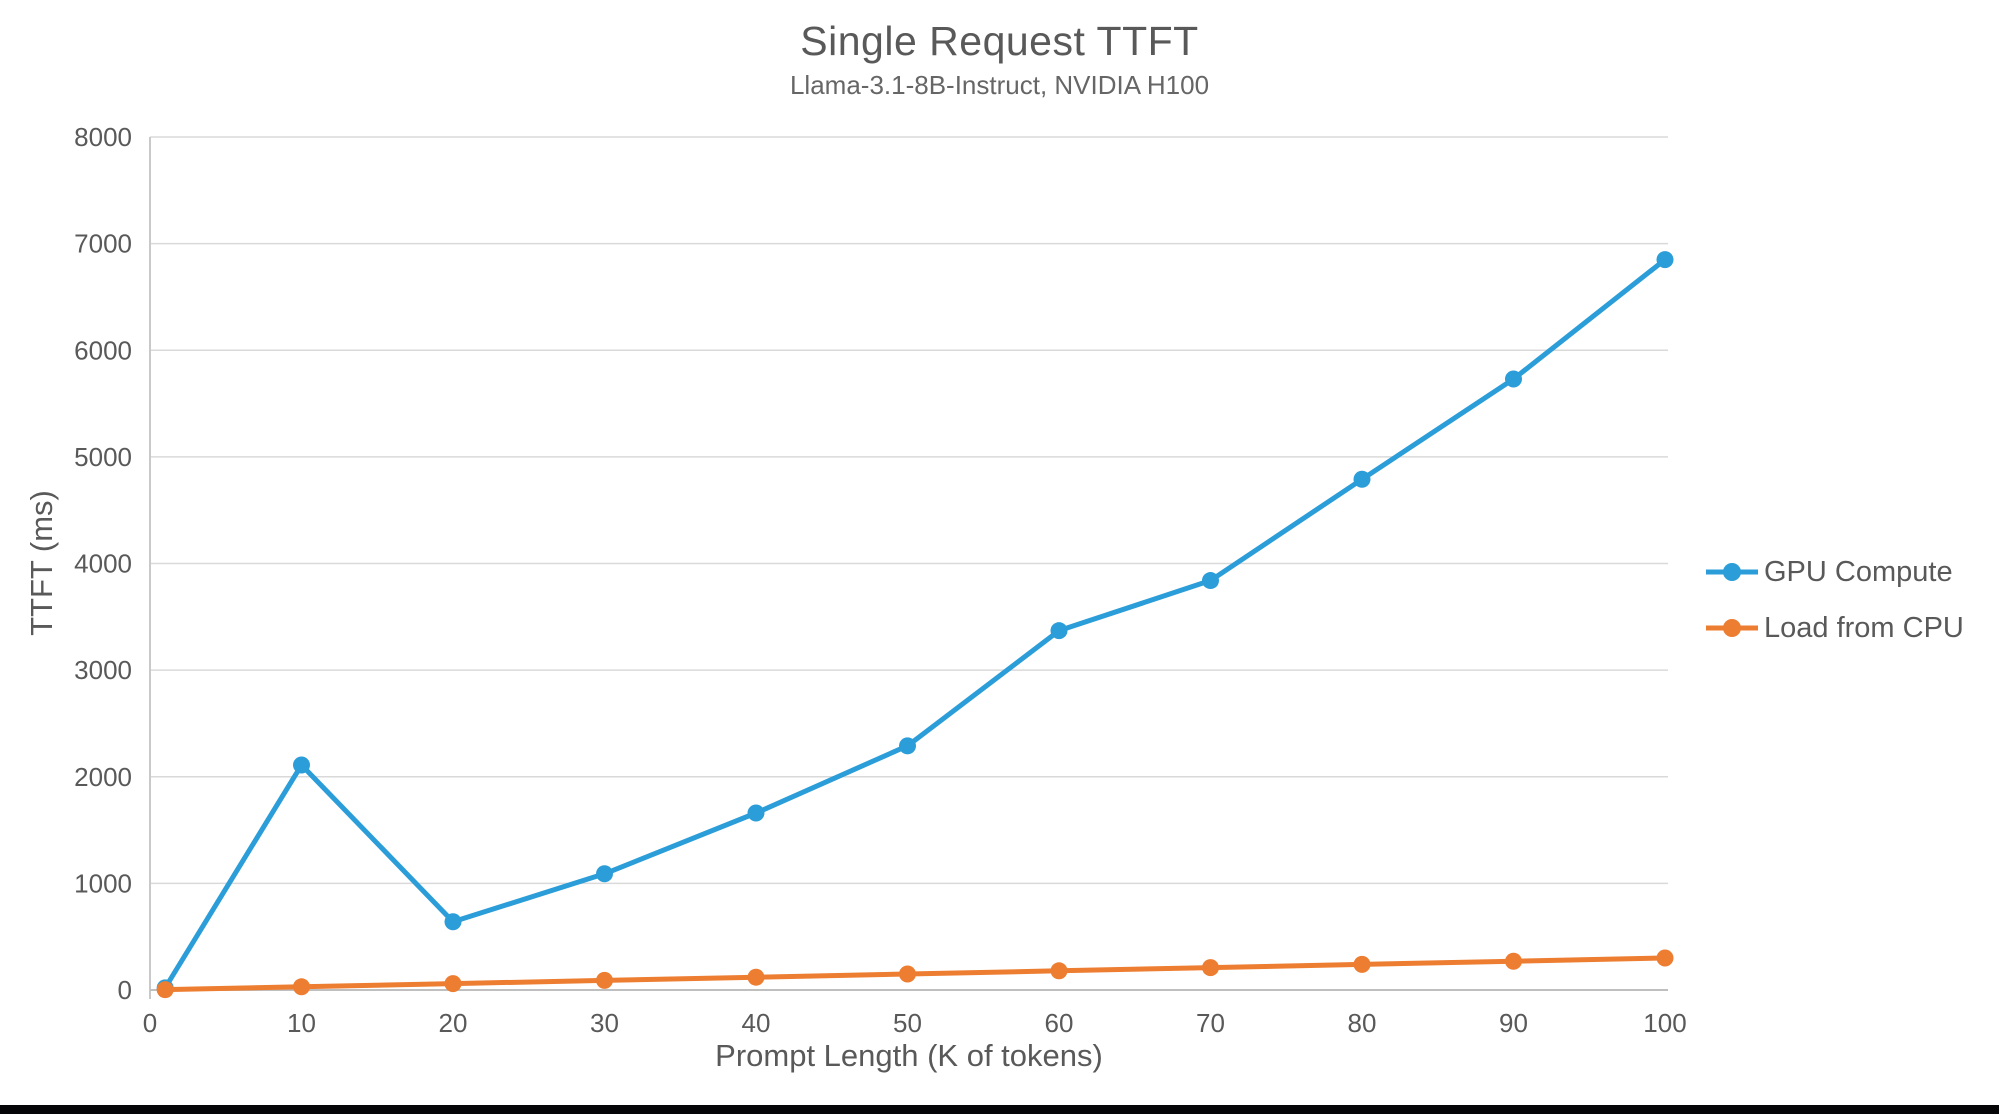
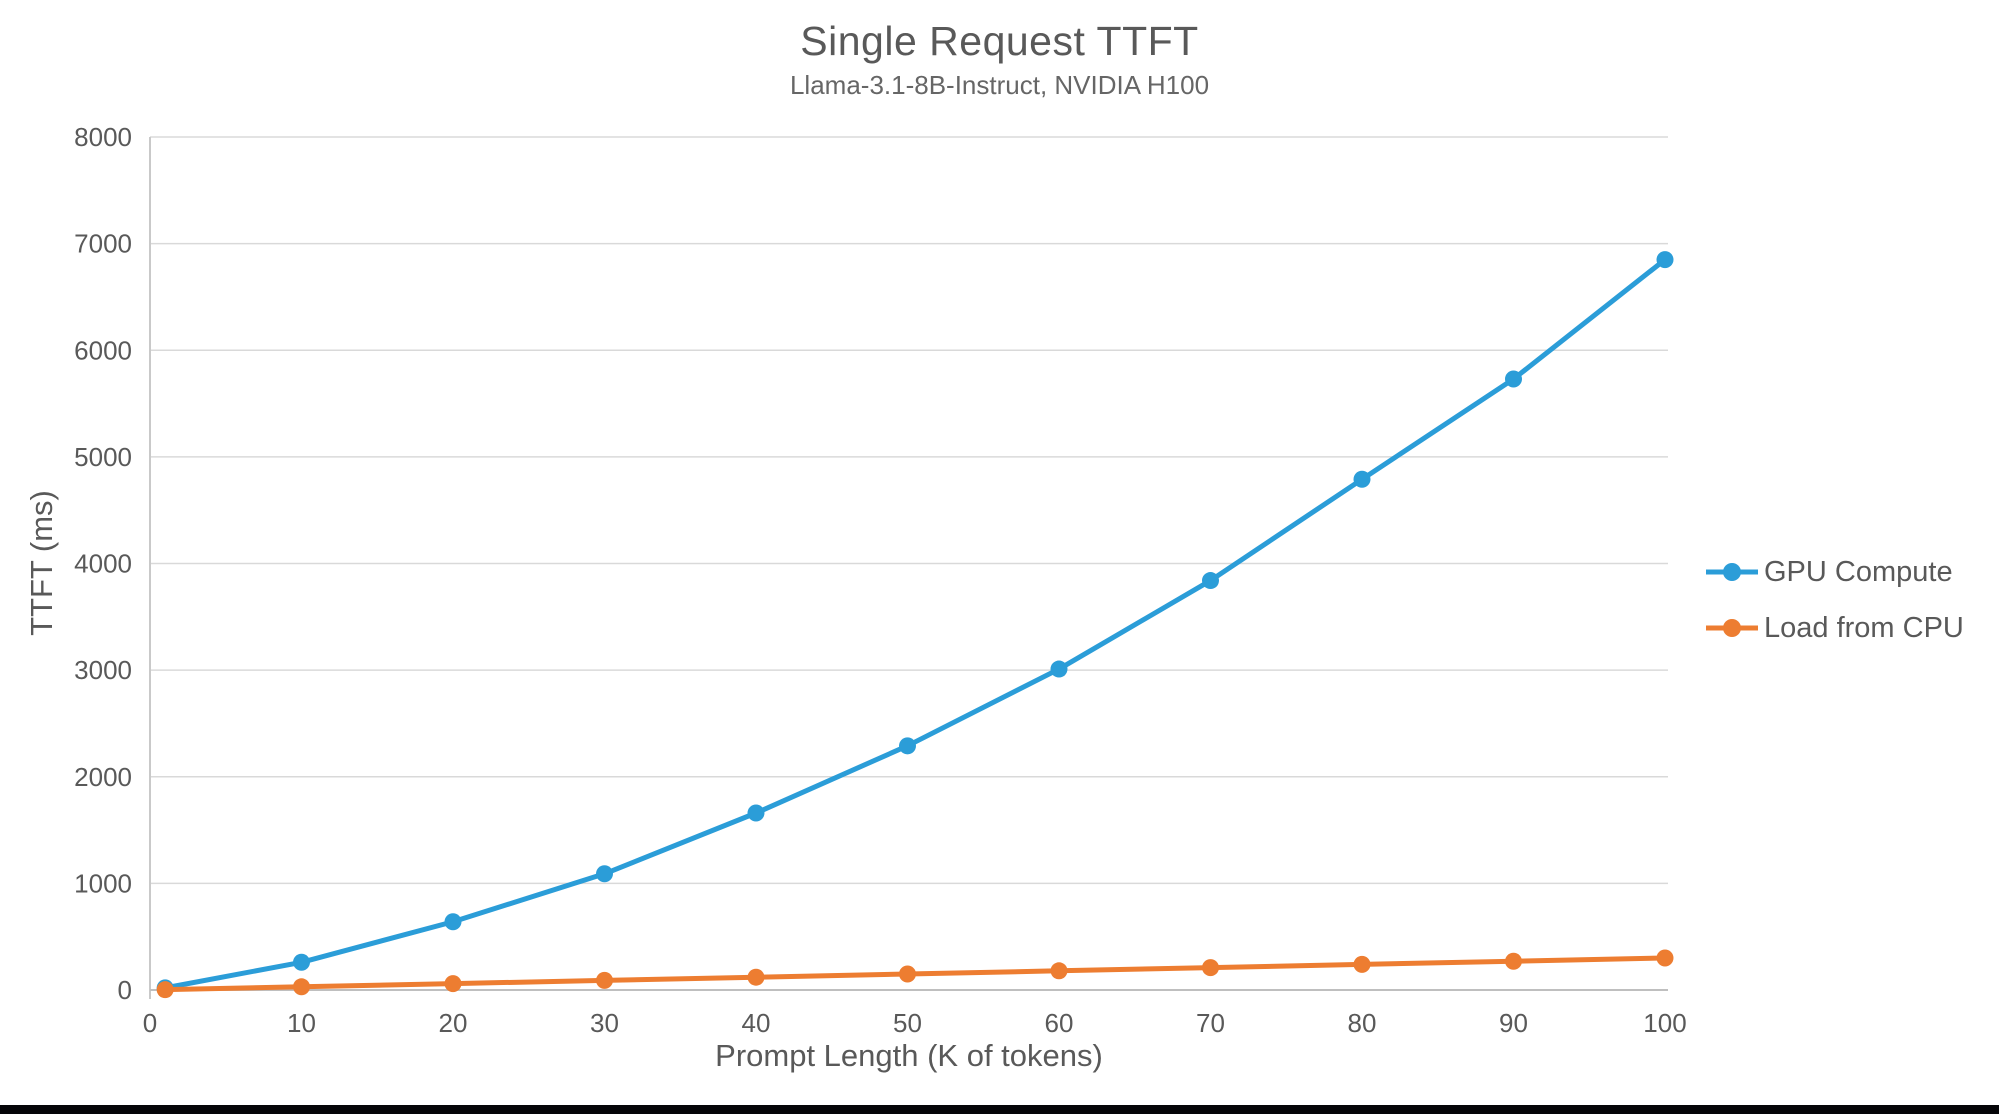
GPU Compute/10: 2110 -> 260
GPU Compute/60: 3370 -> 3010
